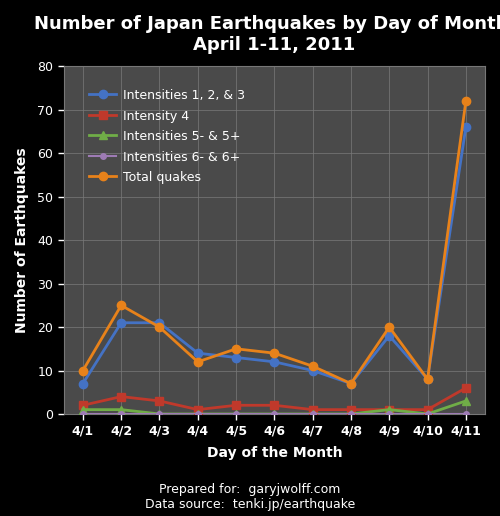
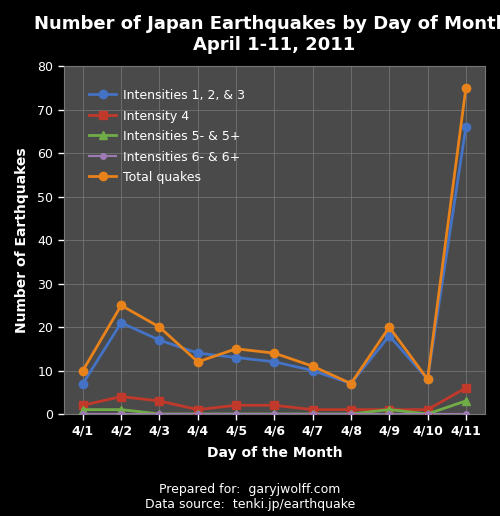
Intensities 1, 2, & 3/4/3: 21 -> 17
Total quakes/4/11: 72 -> 75
